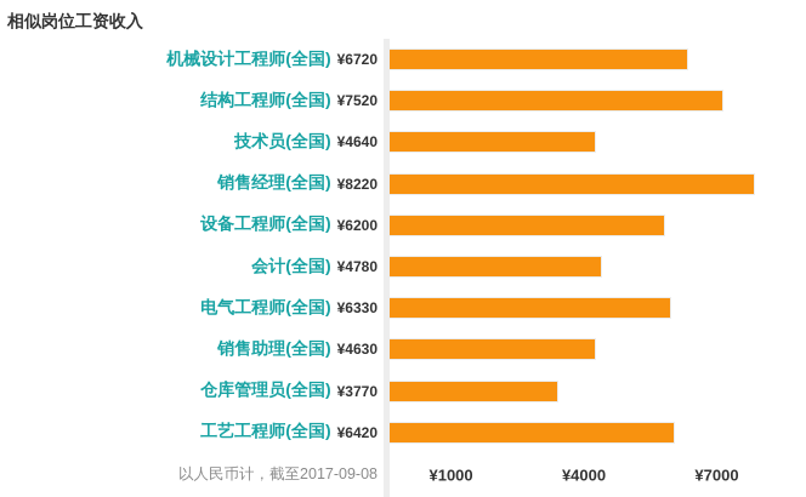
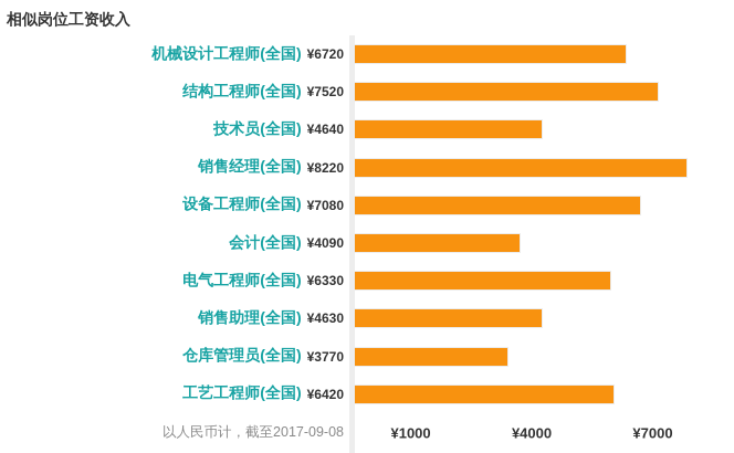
设备工程师(全国): ¥6200 -> ¥7080
会计(全国): ¥4780 -> ¥4090
